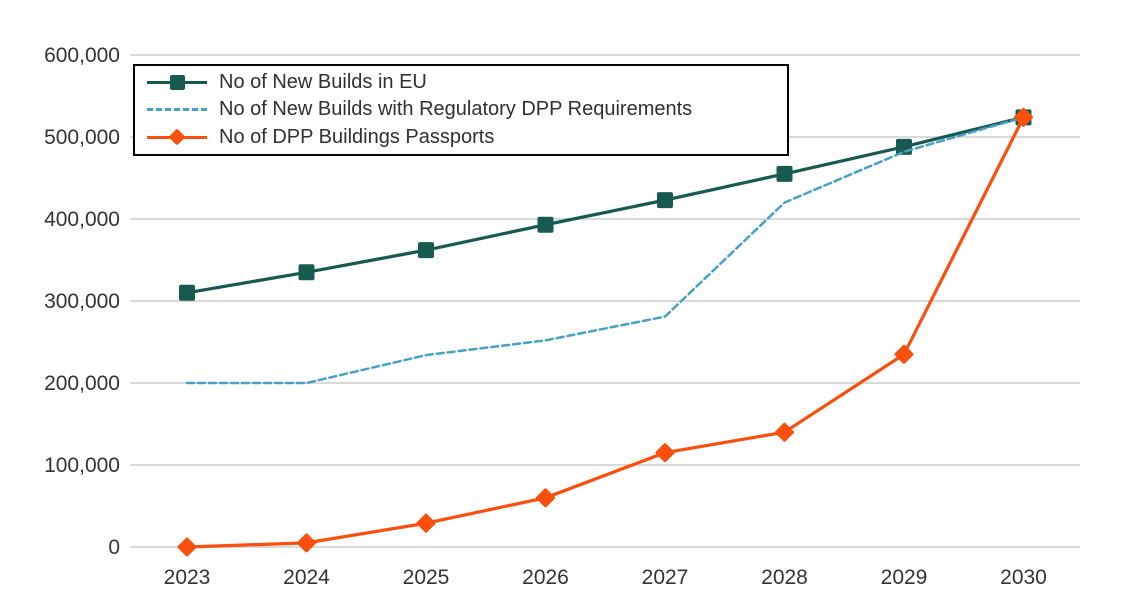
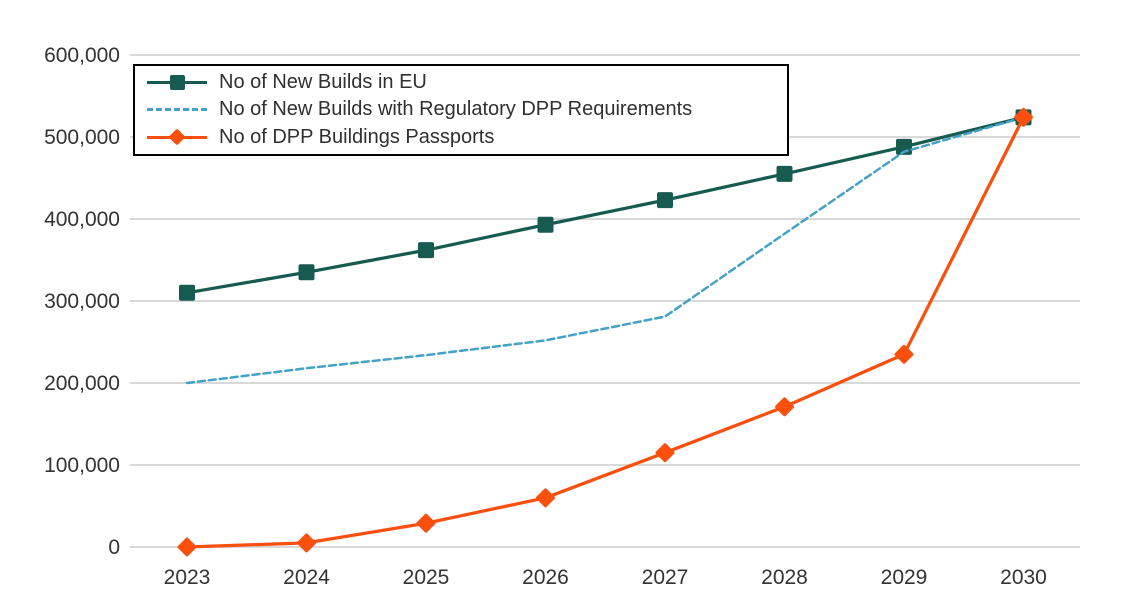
No of New Builds with Regulatory DPP Requirements/2024: 200000 -> 220000
No of New Builds with Regulatory DPP Requirements/2028: 420000 -> 380000
No of DPP Buildings Passports/2028: 140000 -> 170000
